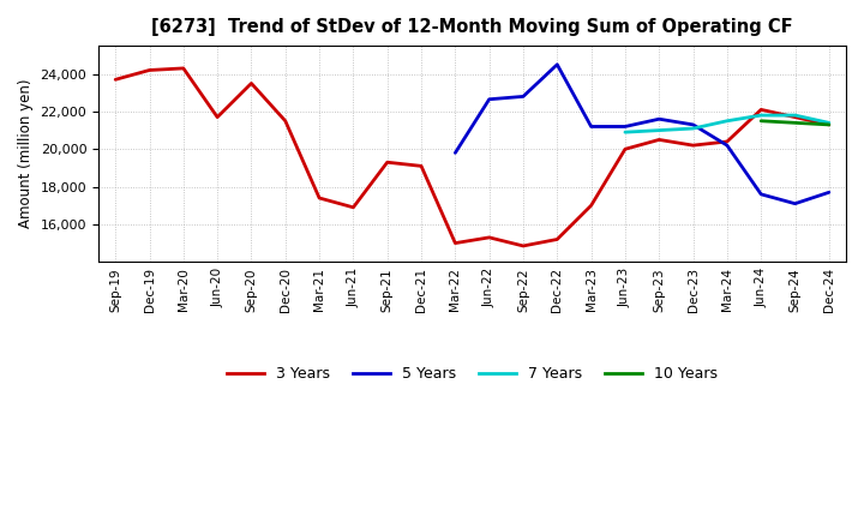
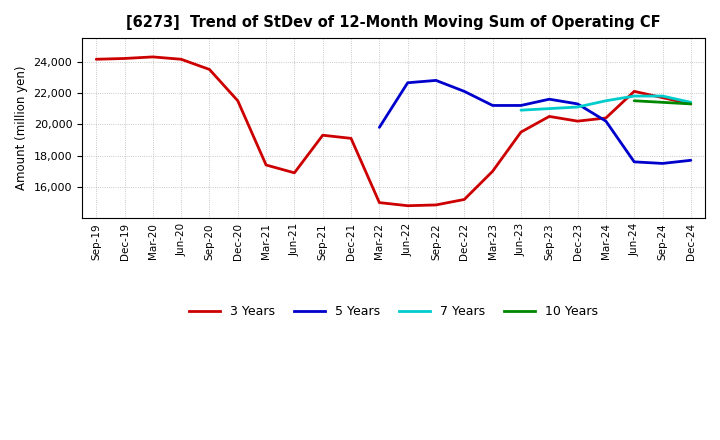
3 Years/Sep-19: 23,700 -> 24,200
3 Years/Jun-20: 21,700 -> 24,200
3 Years/Jun-22: 15,300 -> 14,800
5 Years/Dec-22: 24,500 -> 22,100
3 Years/Jun-23: 20,000 -> 19,500
5 Years/Sep-24: 17,100 -> 17,500
